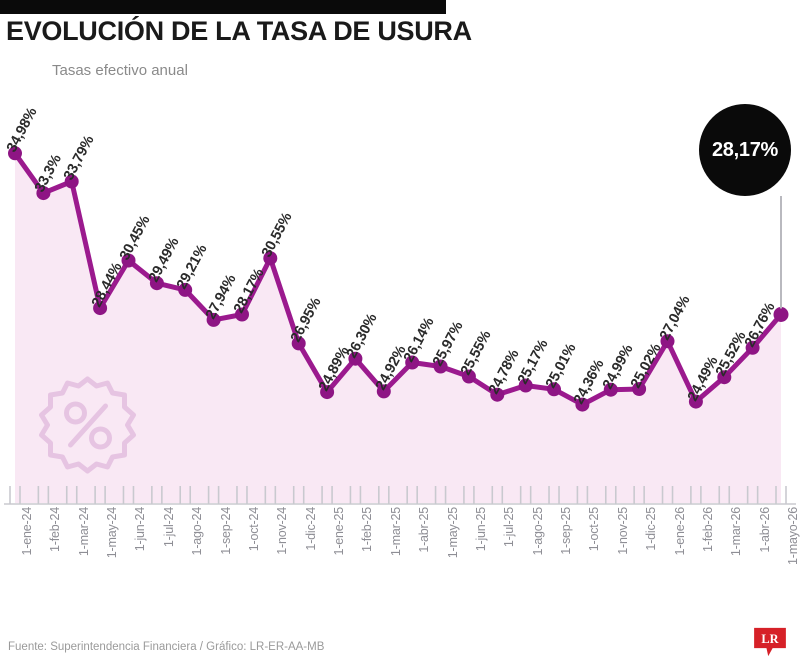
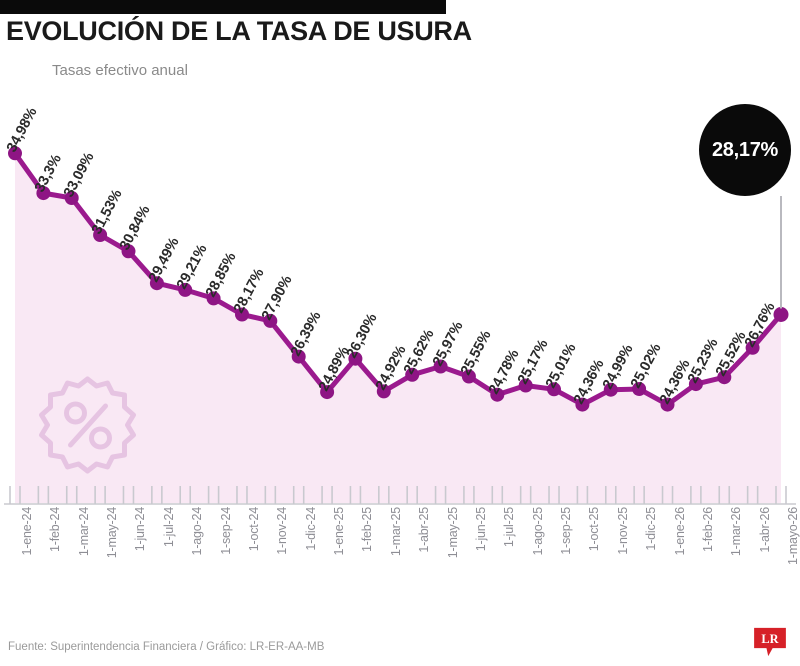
1-mar-24: 33,79% -> 33,09%
1-may-24: 28,44% -> 31,53%
1-jun-24: 30,45% -> 30,84%
1-sep-24: 27,94% -> 28,85%
1-nov-24: 30,55% -> 27,90%
1-dic-24: 26,95% -> 26,39%
1-abr-25: 26,14% -> 25,62%
1-ene-26: 27,04% -> 24,36%
1-feb-26: 24,49% -> 25,23%
